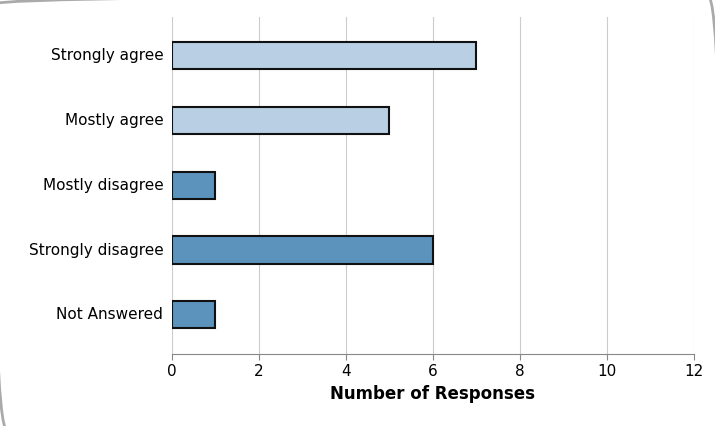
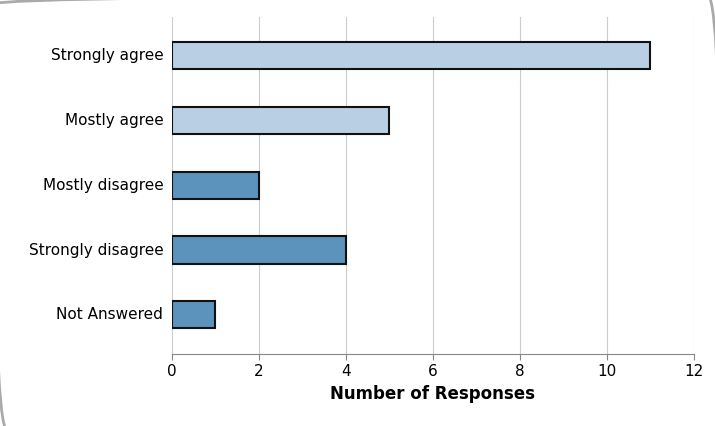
Strongly agree: 7 -> 11
Mostly disagree: 1 -> 2
Strongly disagree: 6 -> 4
